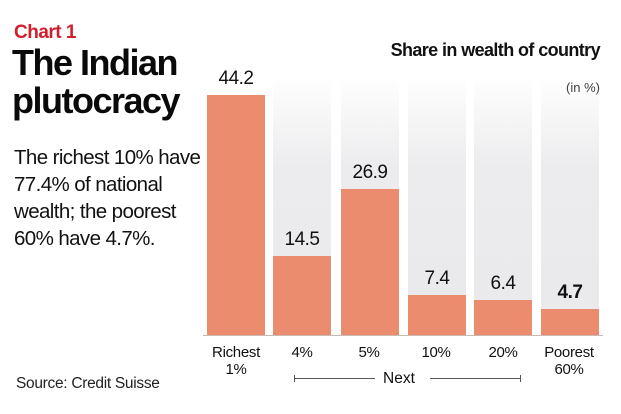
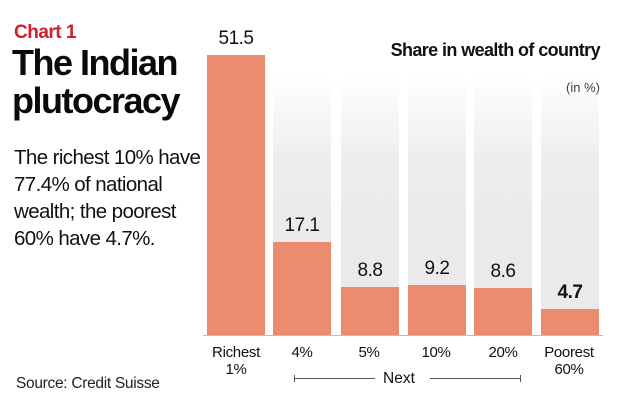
Richest 1%: 44.2 -> 51.5
4%: 14.5 -> 17.1
5%: 26.9 -> 8.8
10%: 7.4 -> 9.2
20%: 6.4 -> 8.6
